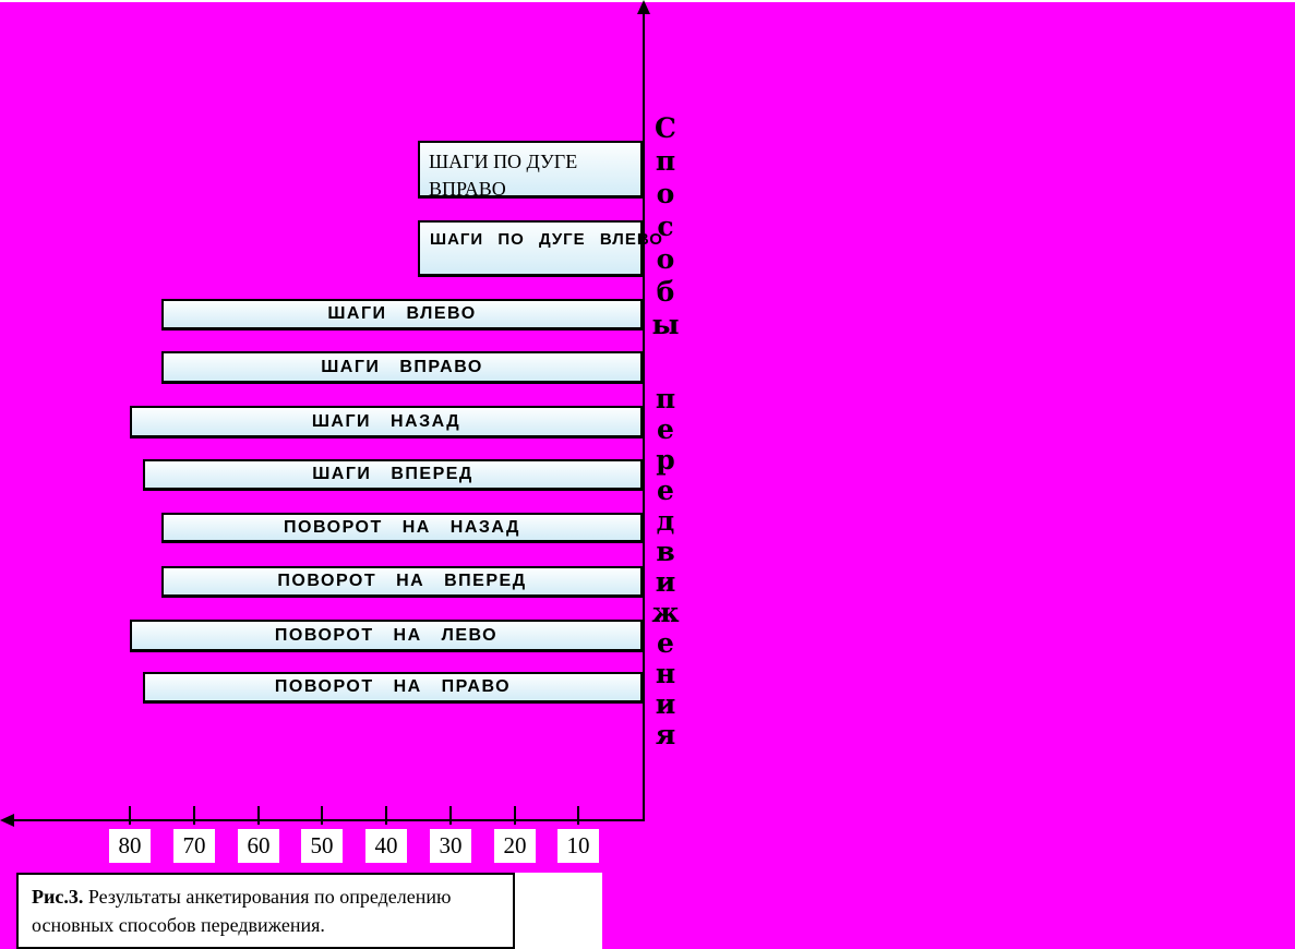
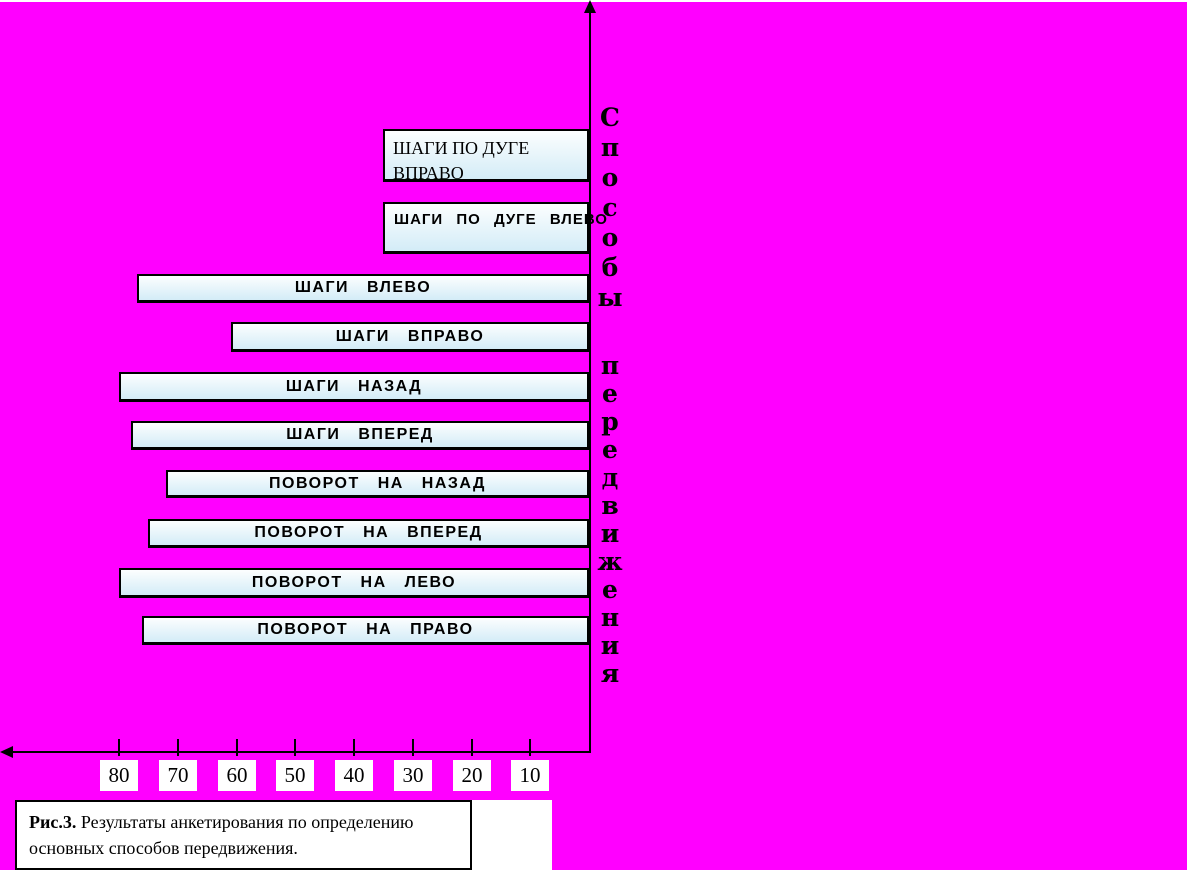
ШАГИ ВЛЕВО: 75 -> 77
ШАГИ ВПРАВО: 75 -> 61
ПОВОРОТ НА НАЗАД: 75 -> 72
ПОВОРОТ НА ПРАВО: 78 -> 76
